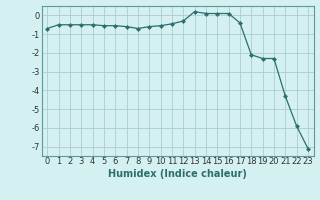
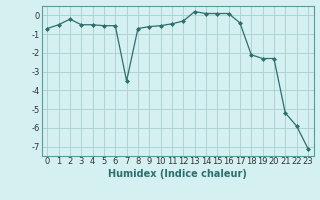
2: -0.5 -> -0.2
7: -0.6 -> -3.5
21: -4.3 -> -5.2
